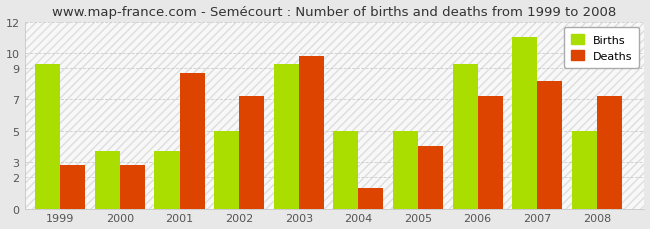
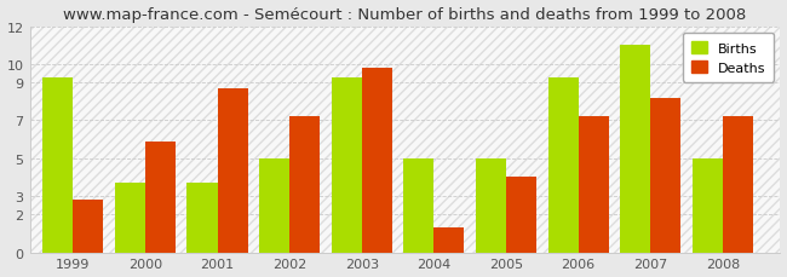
Deaths/2000: 2.8 -> 5.9
